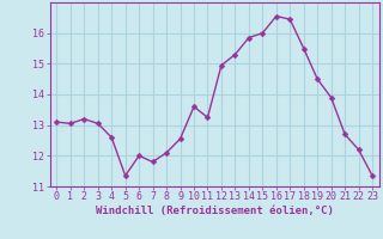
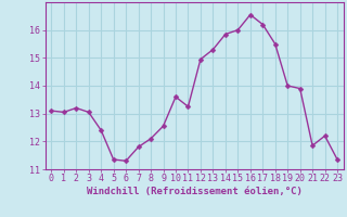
4: 12.60 -> 12.40
6: 12.00 -> 11.30
17: 16.45 -> 16.20
19: 14.50 -> 14.00
21: 12.70 -> 11.85
